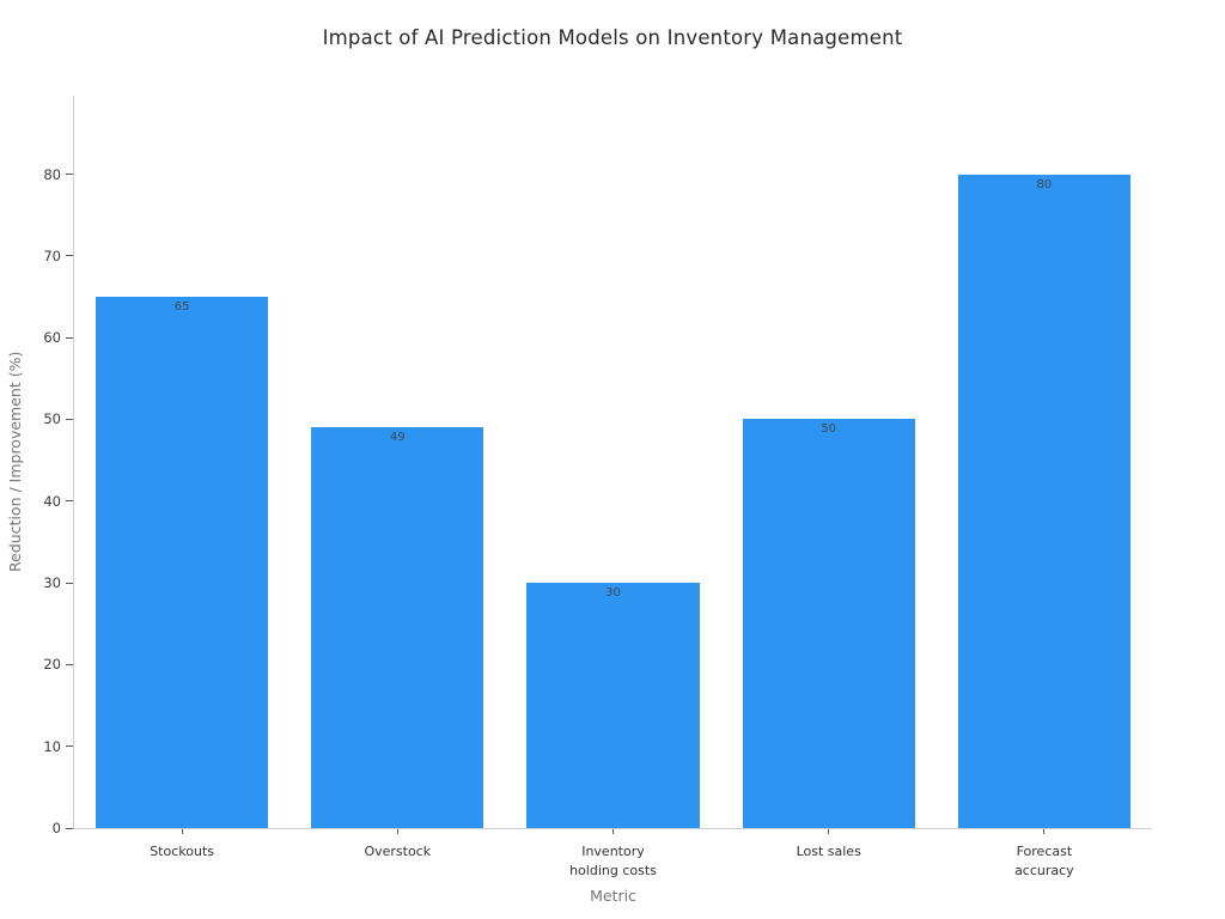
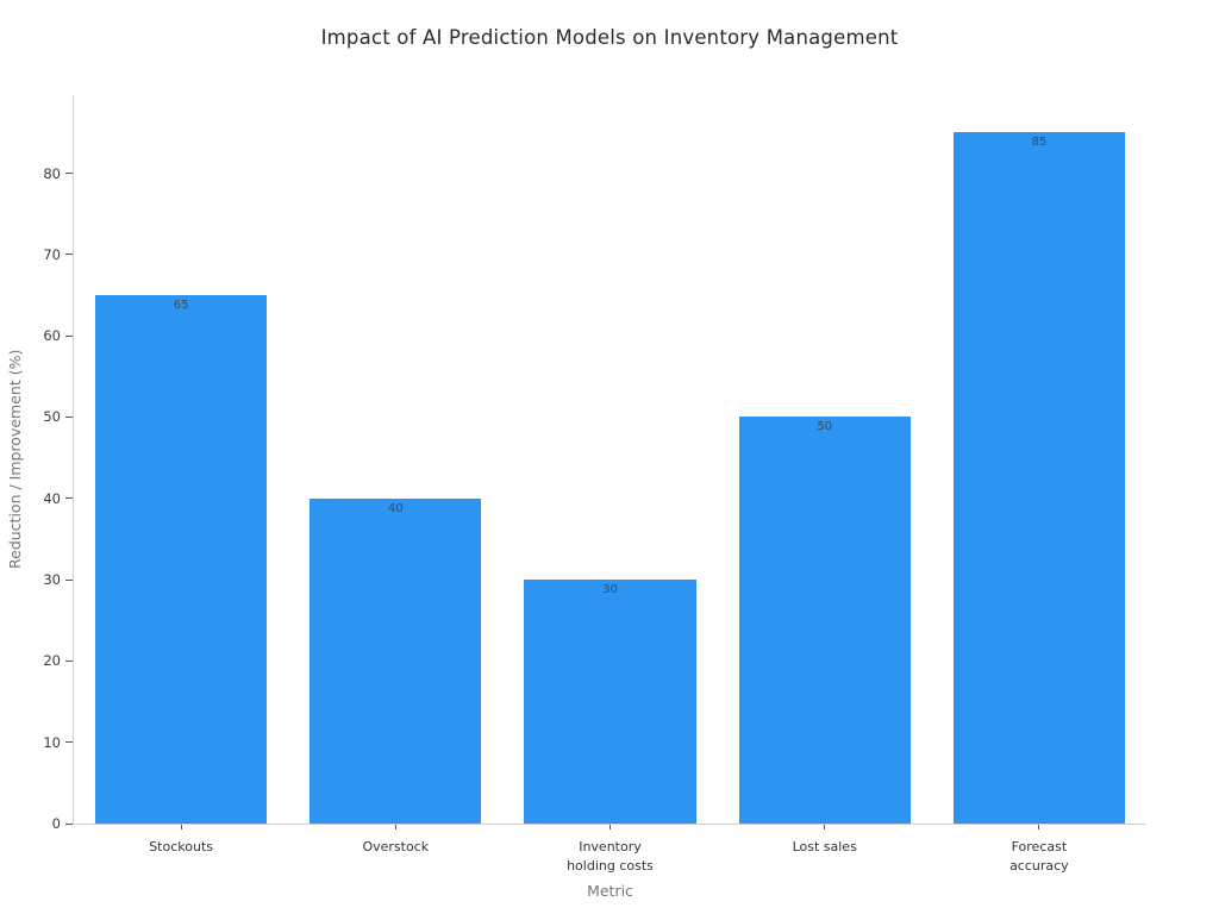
Overstock: 49 -> 40
Forecast accuracy: 80 -> 85
